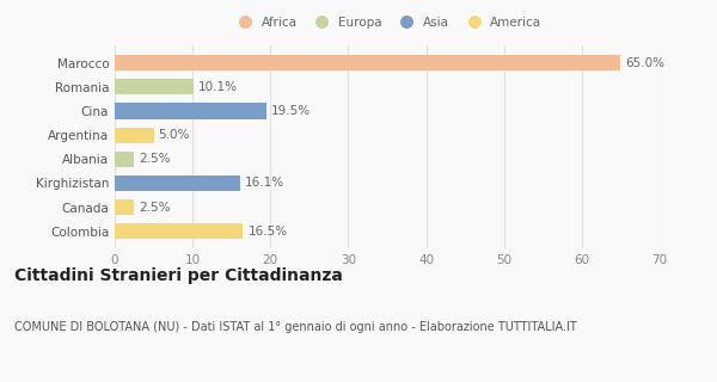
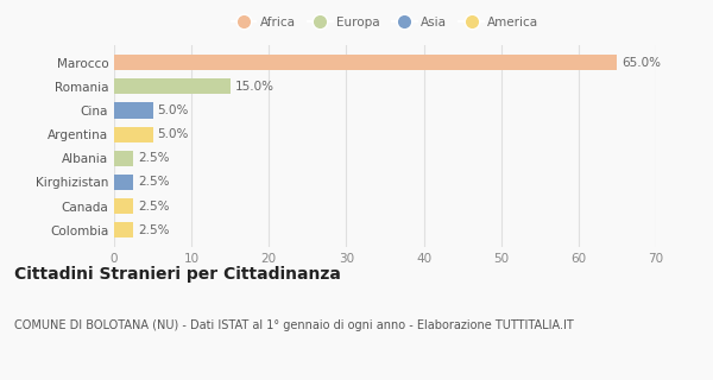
Romania: 10.1% -> 15.0%
Cina: 19.5% -> 5.0%
Kirghizistan: 16.1% -> 2.5%
Colombia: 16.5% -> 2.5%
